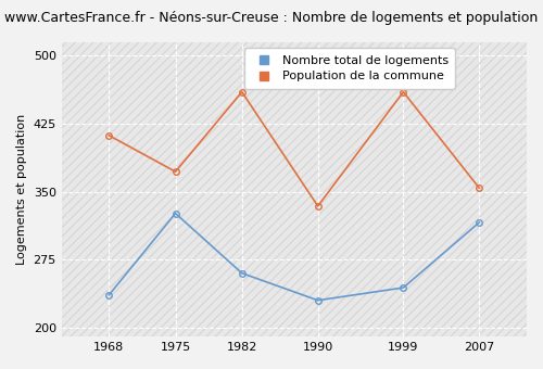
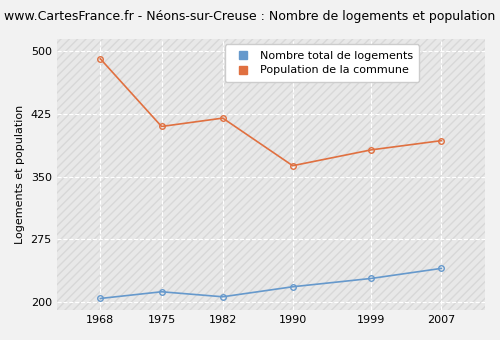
Nombre total de logements/1968: 236 -> 204
Population de la commune/1968: 412 -> 491
Nombre total de logements/1975: 326 -> 212
Population de la commune/1975: 372 -> 410
Nombre total de logements/1982: 260 -> 206
Population de la commune/1982: 460 -> 420
Nombre total de logements/1990: 230 -> 218
Population de la commune/1990: 334 -> 363
Nombre total de logements/1999: 244 -> 228
Population de la commune/1999: 460 -> 382
Nombre total de logements/2007: 316 -> 240
Population de la commune/2007: 354 -> 393
